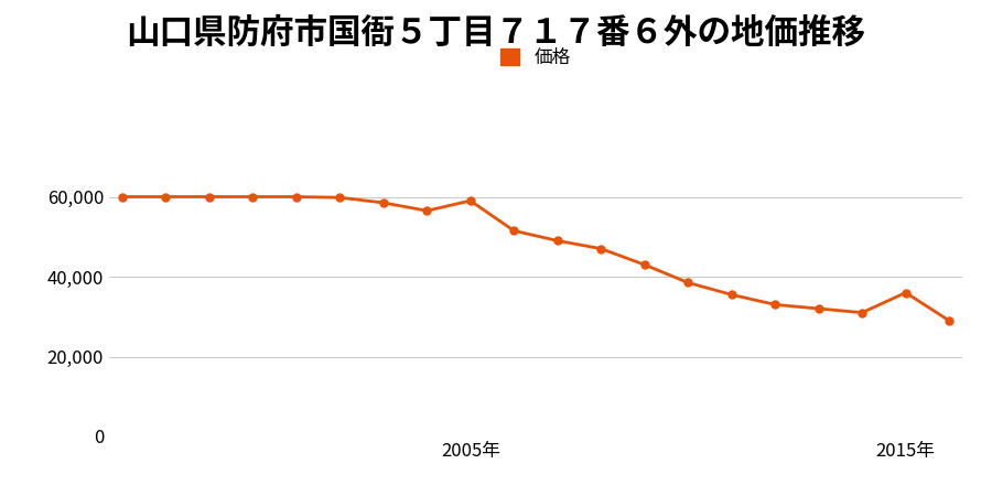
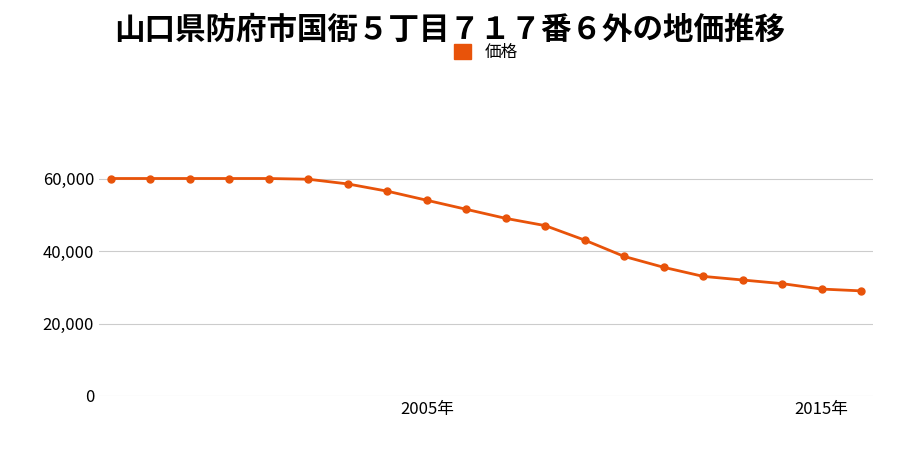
2005年: 59,000 -> 54,000
2015年: 36,000 -> 29,500
